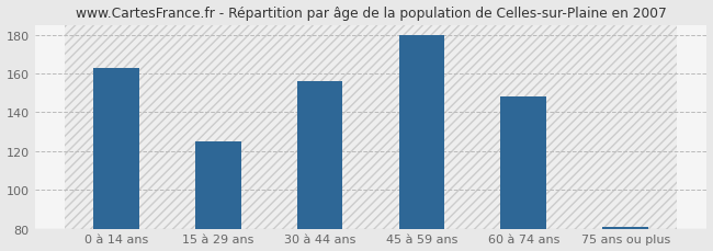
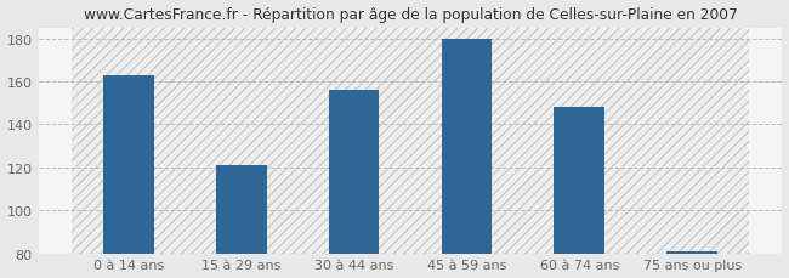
15 à 29 ans: 125 -> 121
